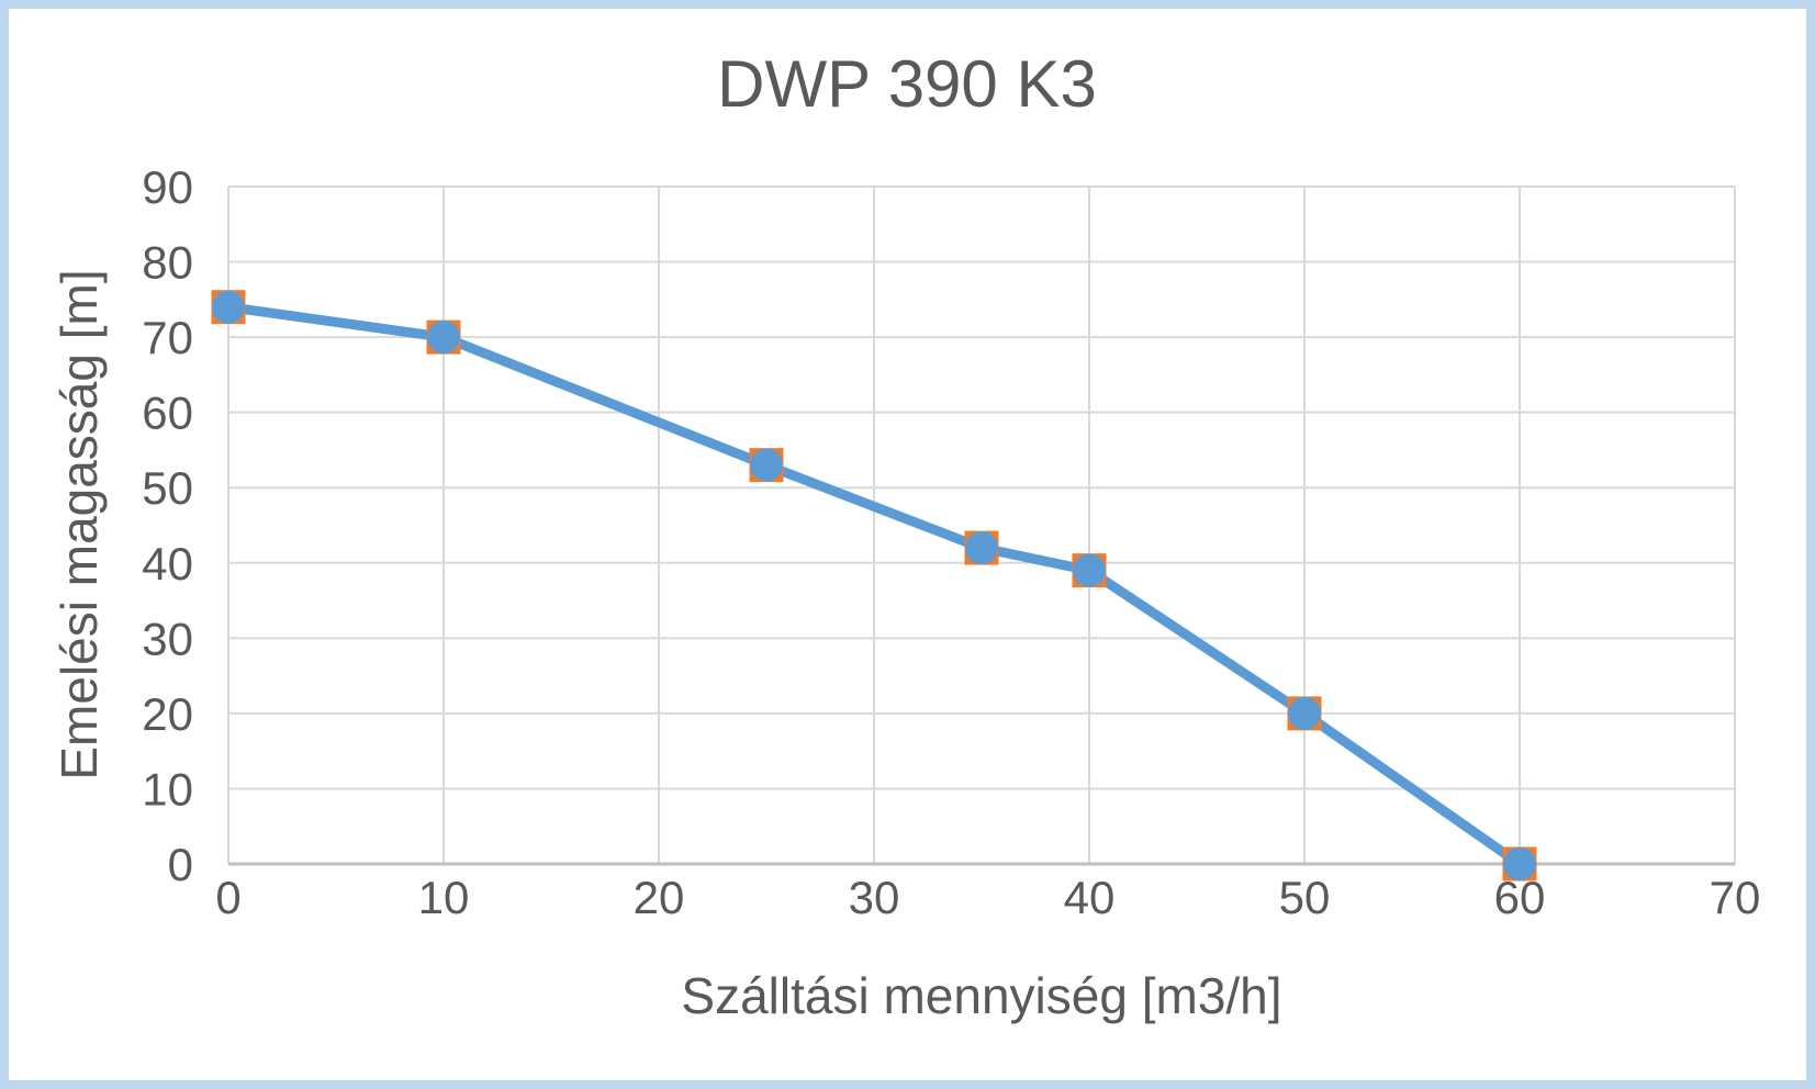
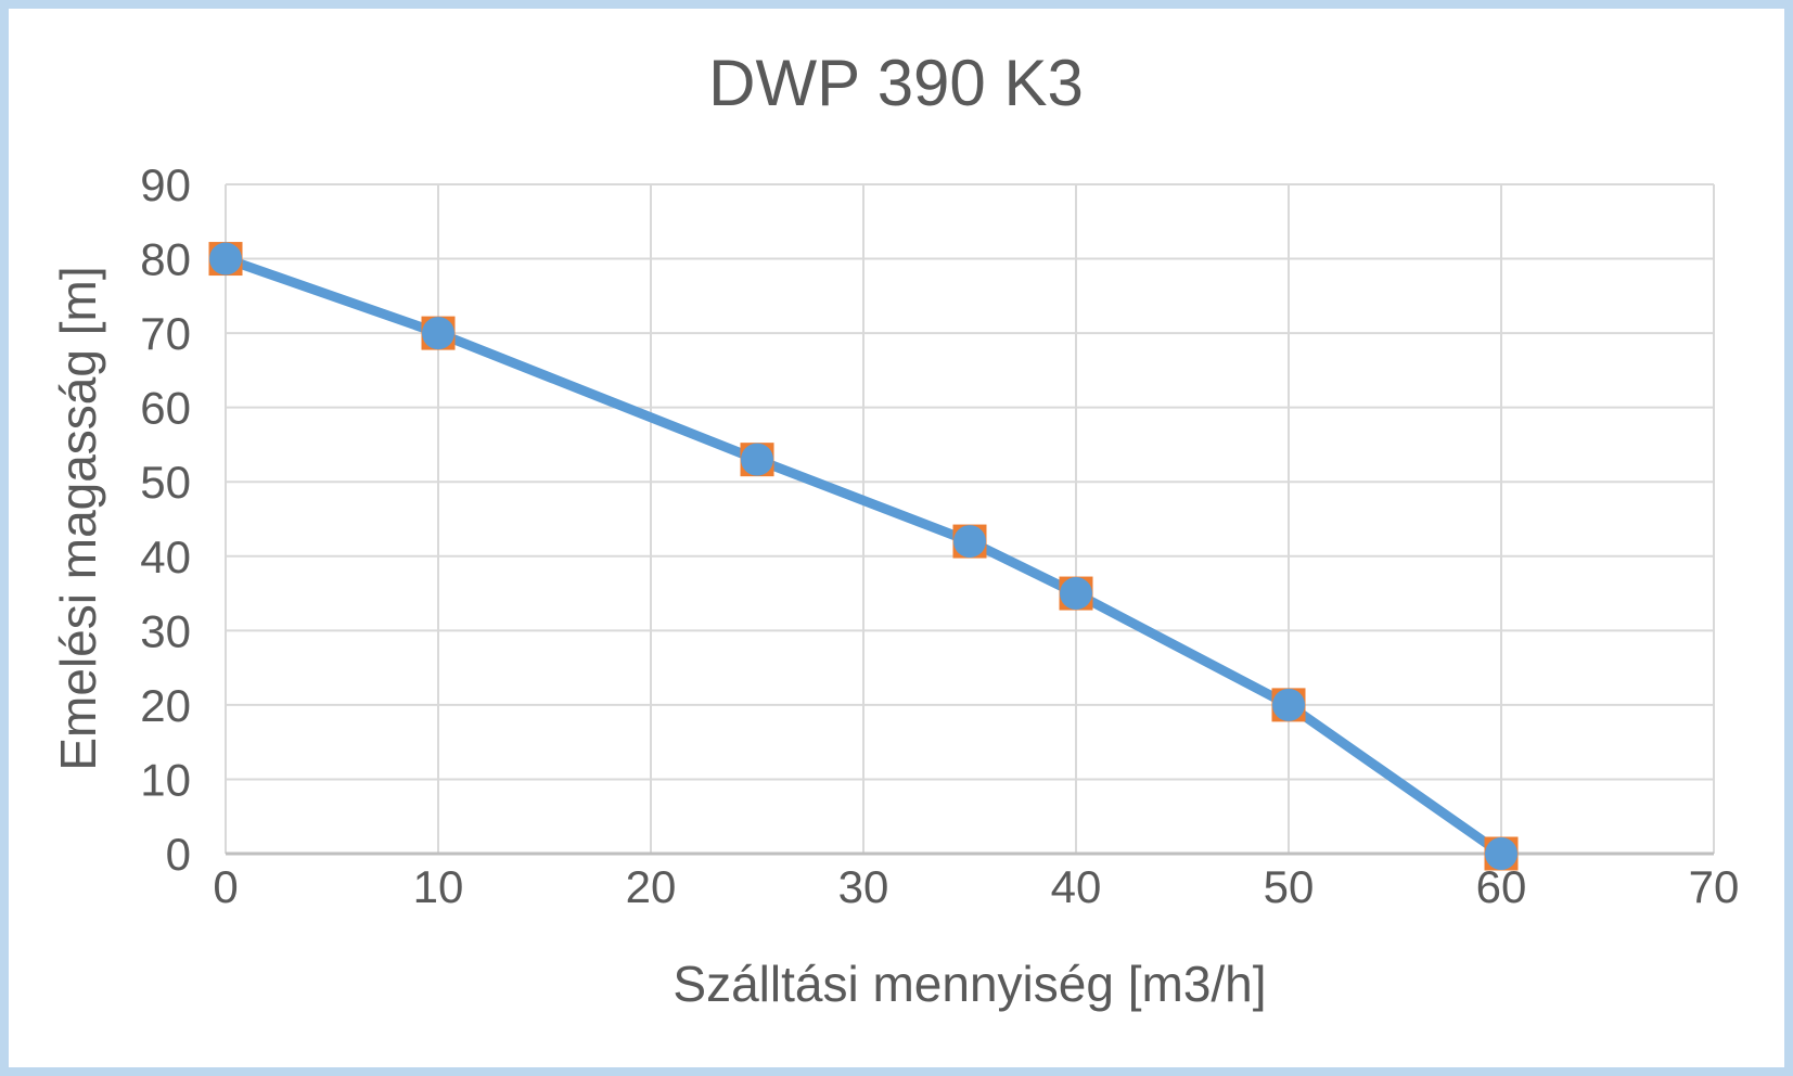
0: 74 -> 80
40: 39 -> 35
